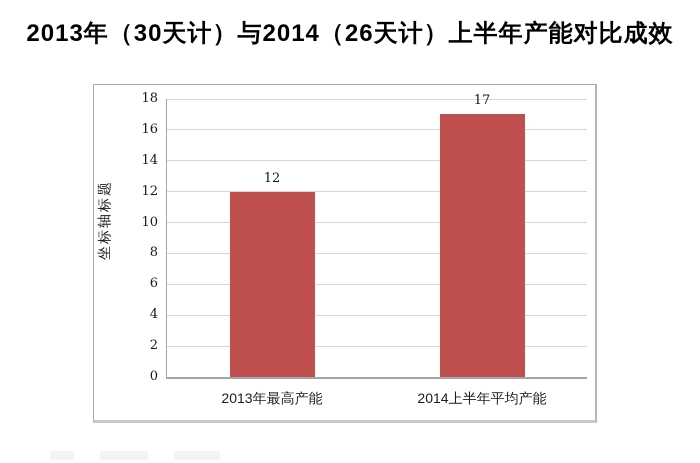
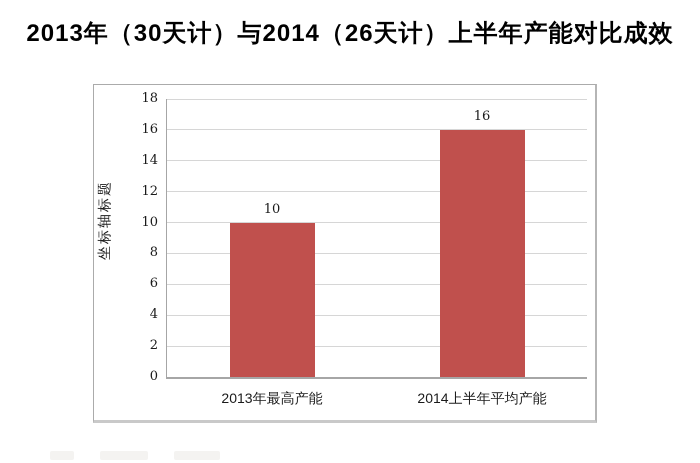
2013年最高产能: 12 -> 10
2014上半年平均产能: 17 -> 16
